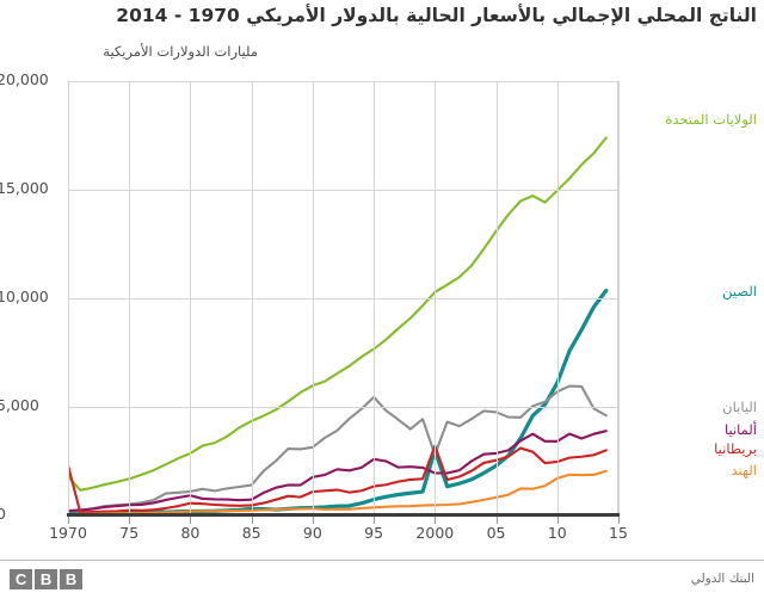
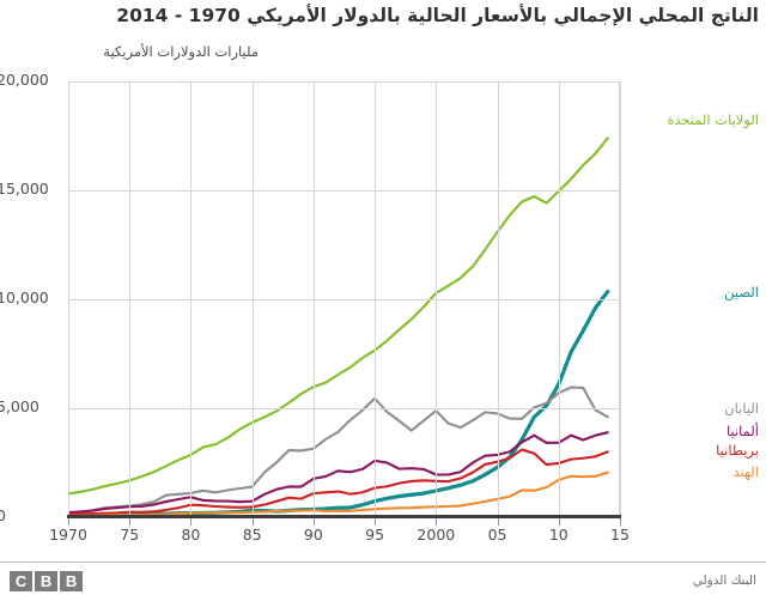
الولايات المتحدة/1970: 1800 -> 1100
بريطانيا/1970: 2300 -> 100
الصين/2000: 3000 -> 1200
اليابان/2000: 2800 -> 4900
بريطانيا/2000: 3200 -> 1700
